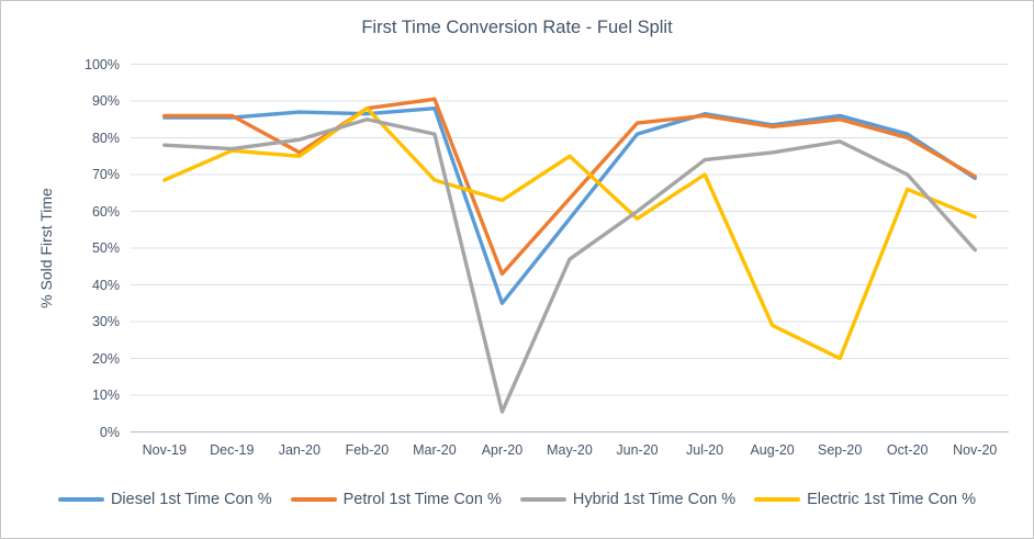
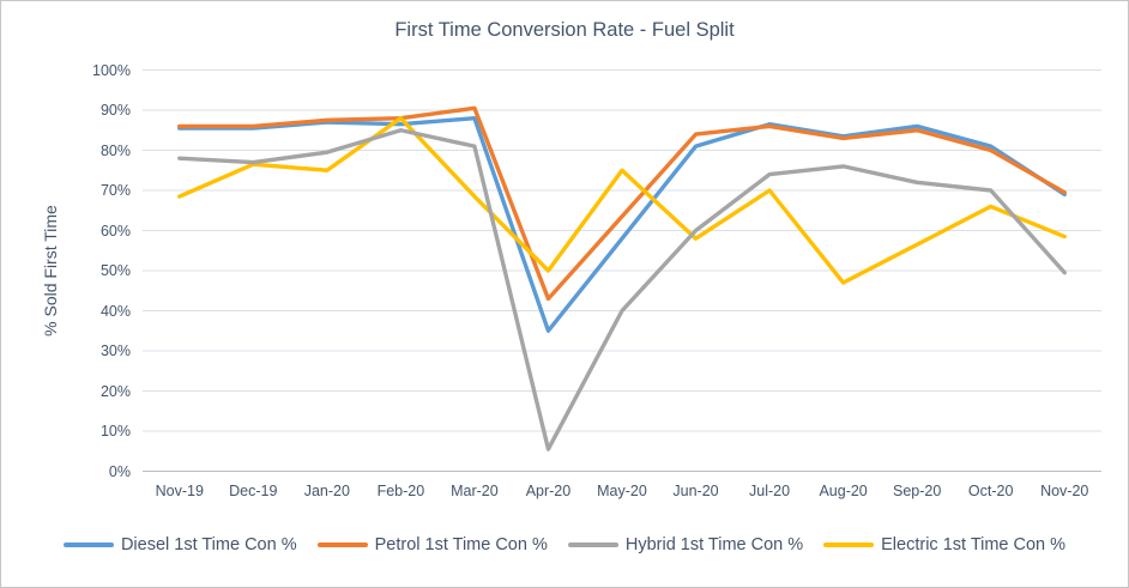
Petrol 1st Time Con %/Jan-20: 76% -> 88%
Electric 1st Time Con %/Apr-20: 63% -> 50%
Hybrid 1st Time Con %/May-20: 47% -> 40%
Electric 1st Time Con %/Aug-20: 29% -> 47%
Hybrid 1st Time Con %/Sep-20: 79% -> 72%
Electric 1st Time Con %/Sep-20: 20% -> 56%
